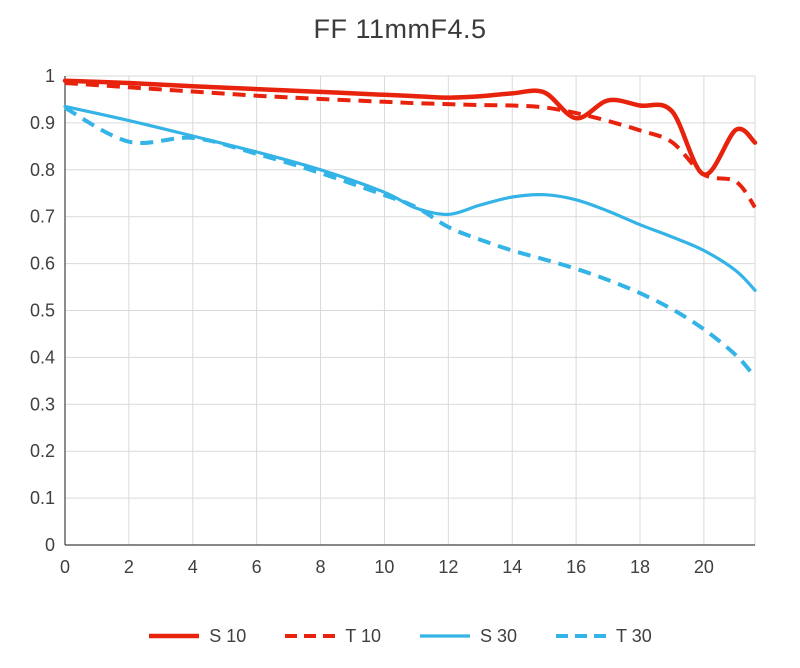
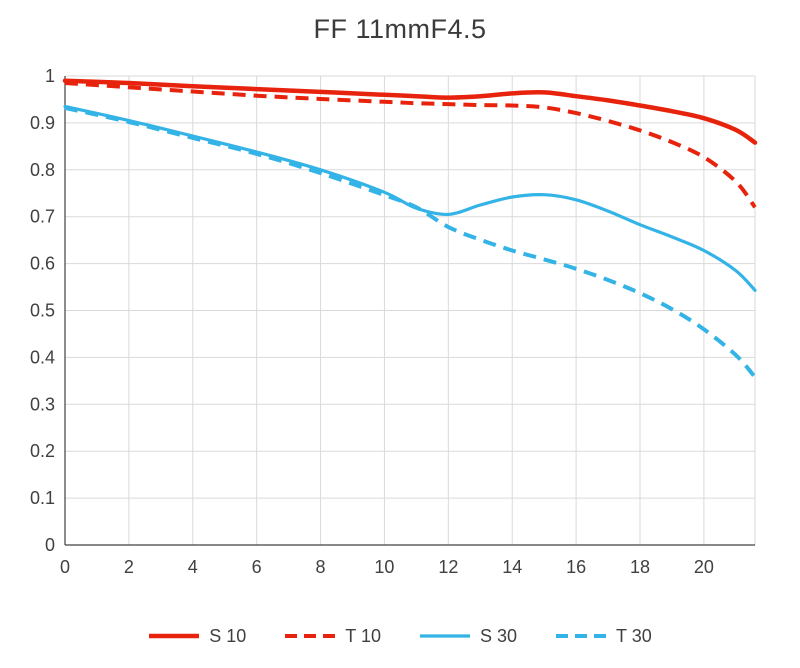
T 30/2: 0.86 -> 0.90
S 10/16: 0.91 -> 0.96
S 10/20: 0.79 -> 0.91
T 10/20: 0.79 -> 0.83
